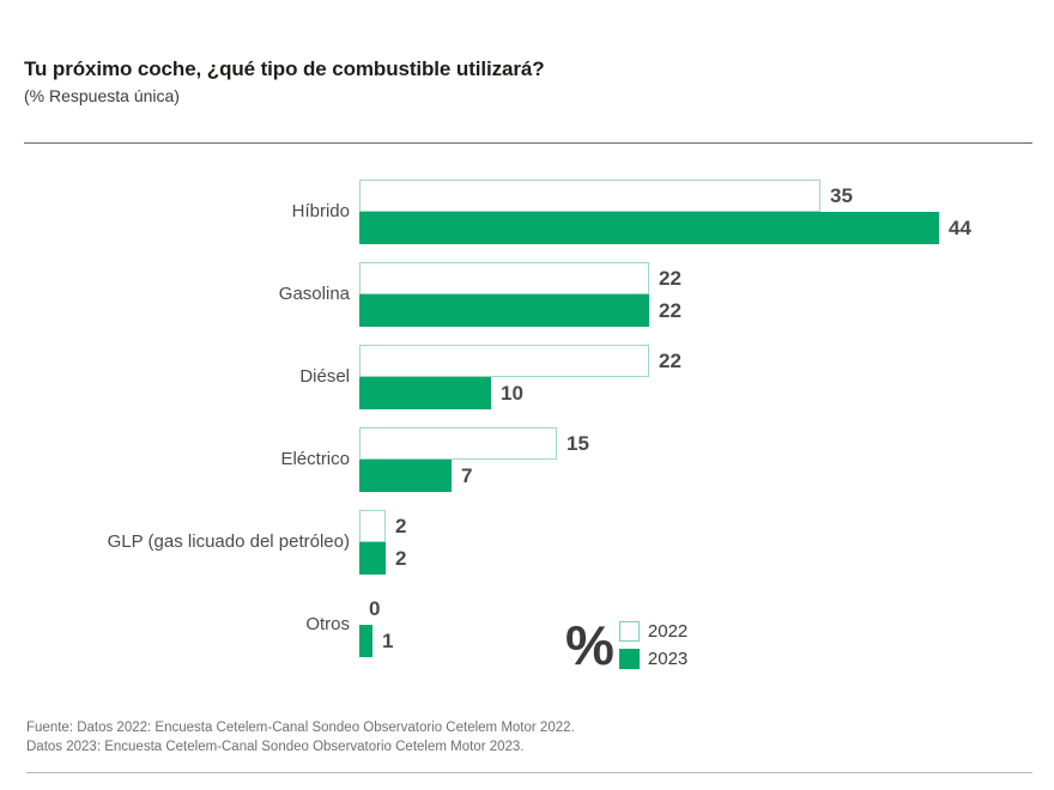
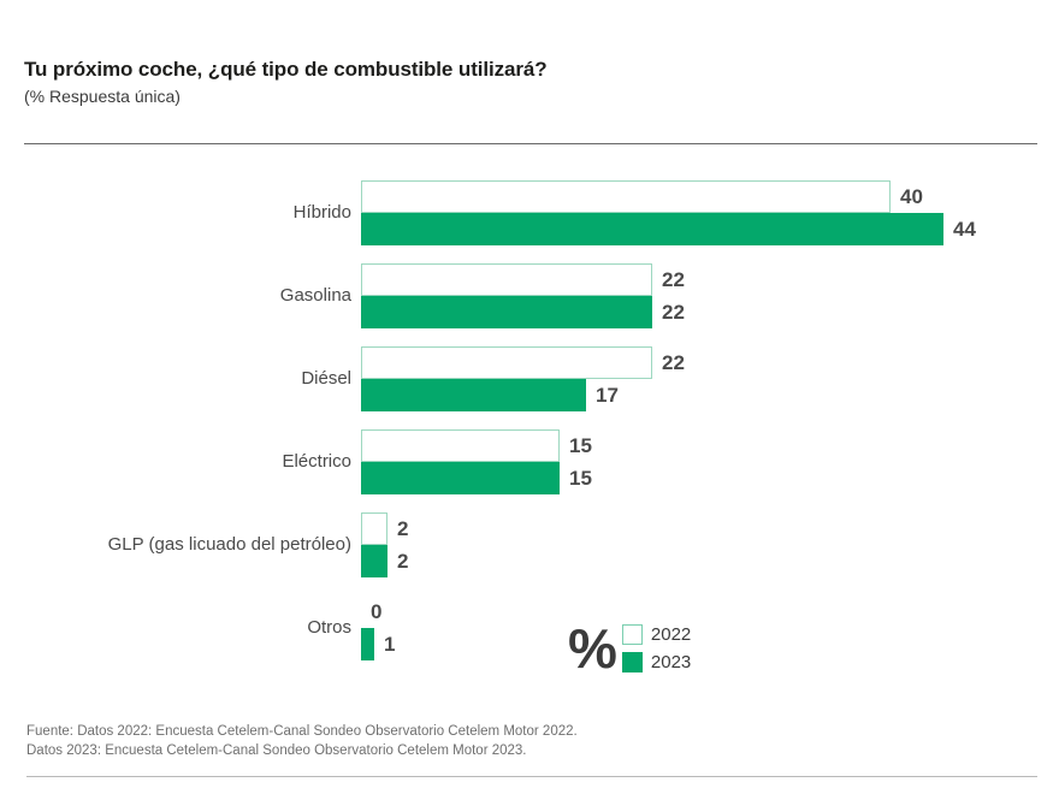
2022/Híbrido: 35 -> 40
2023/Diésel: 10 -> 17
2023/Eléctrico: 7 -> 15
